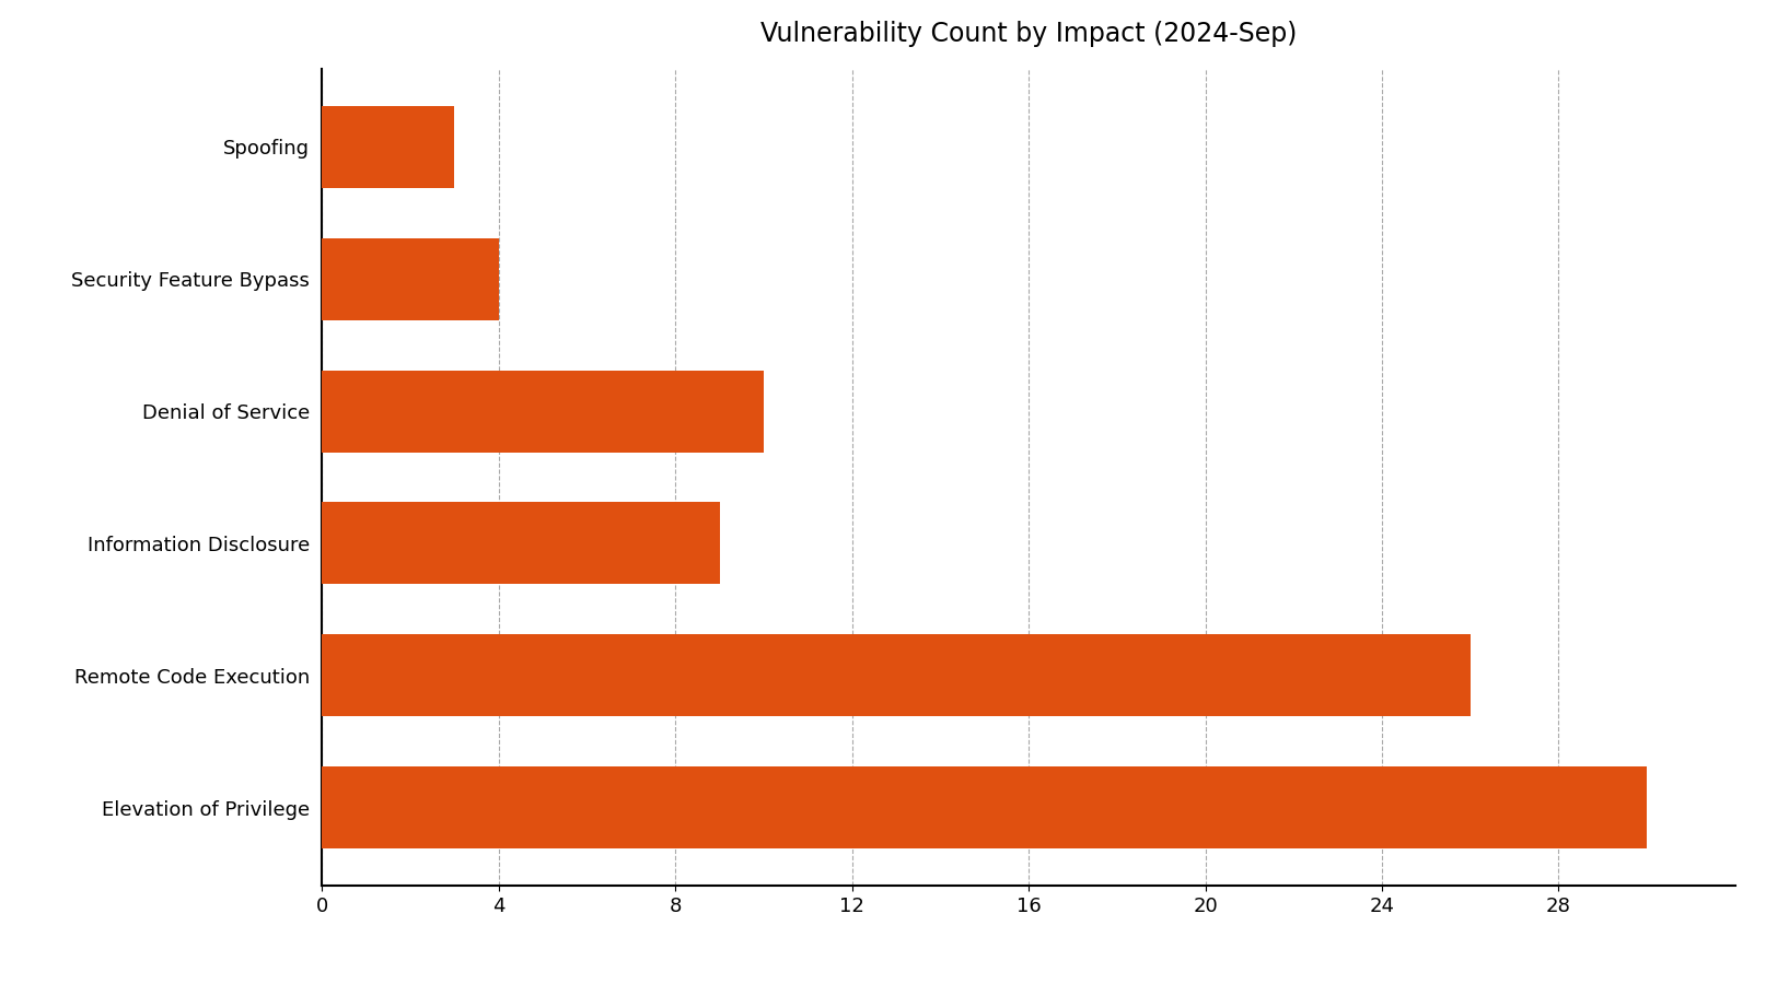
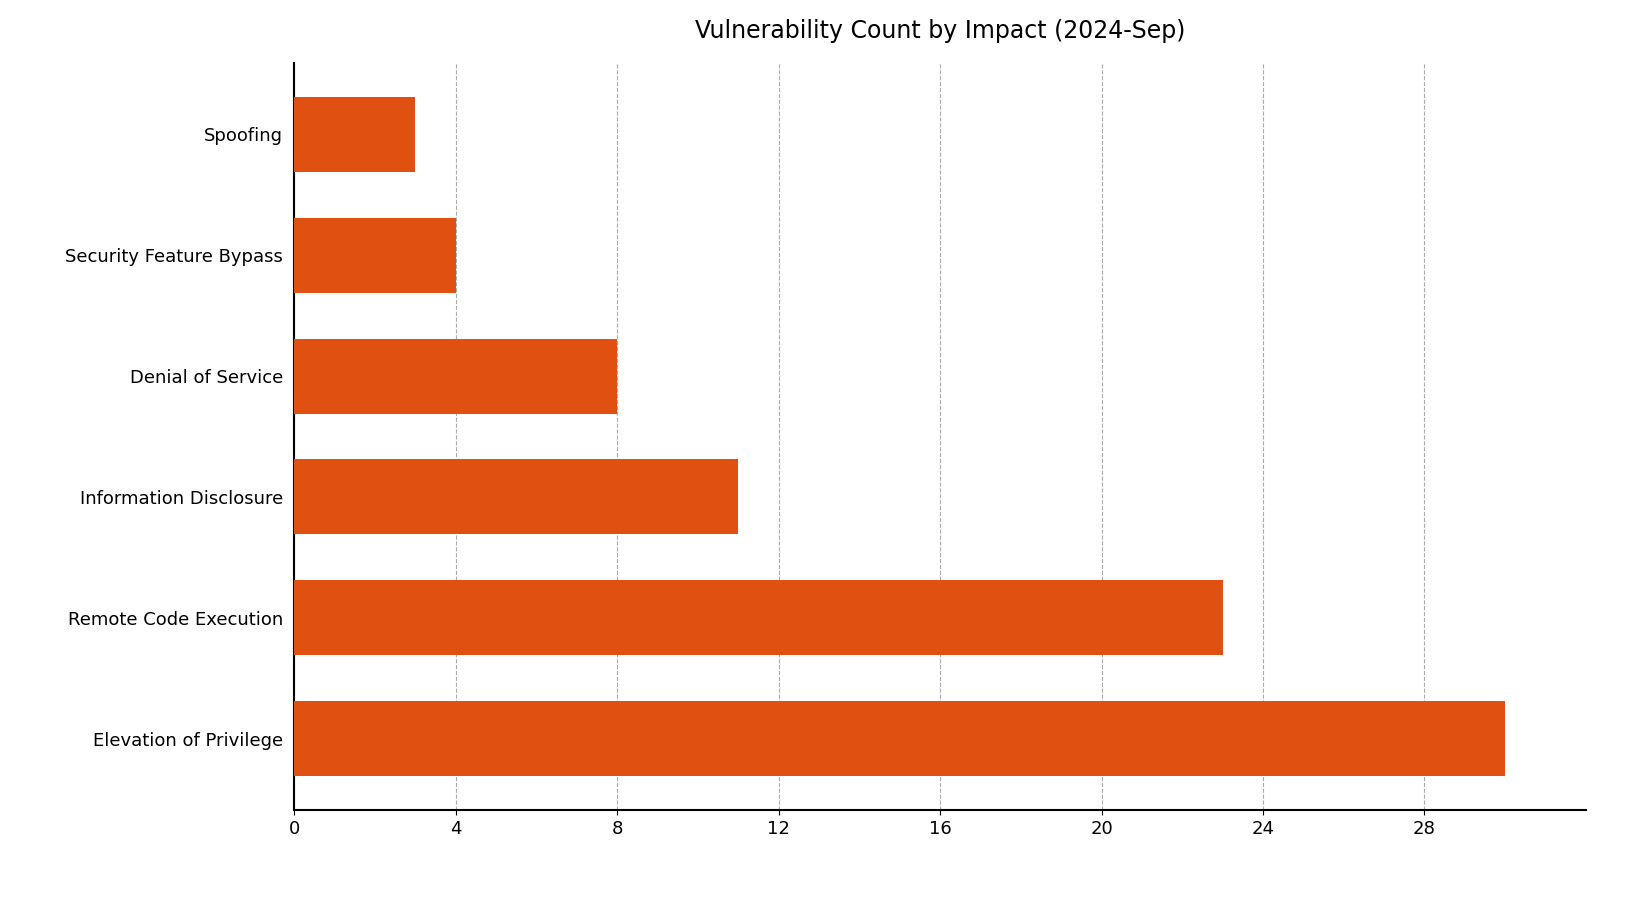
Denial of Service: 10 -> 8
Information Disclosure: 9 -> 11
Remote Code Execution: 26 -> 23
